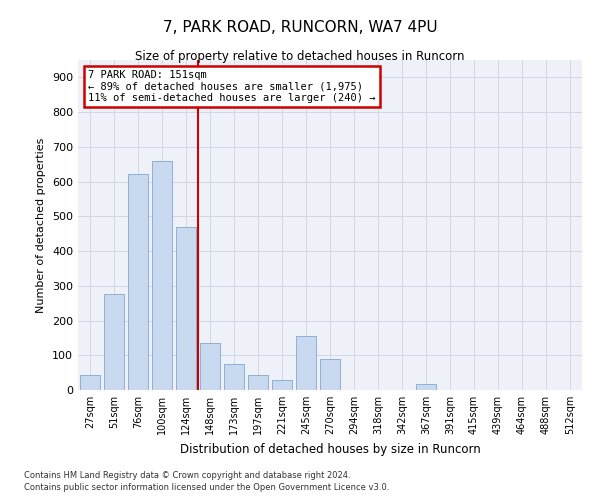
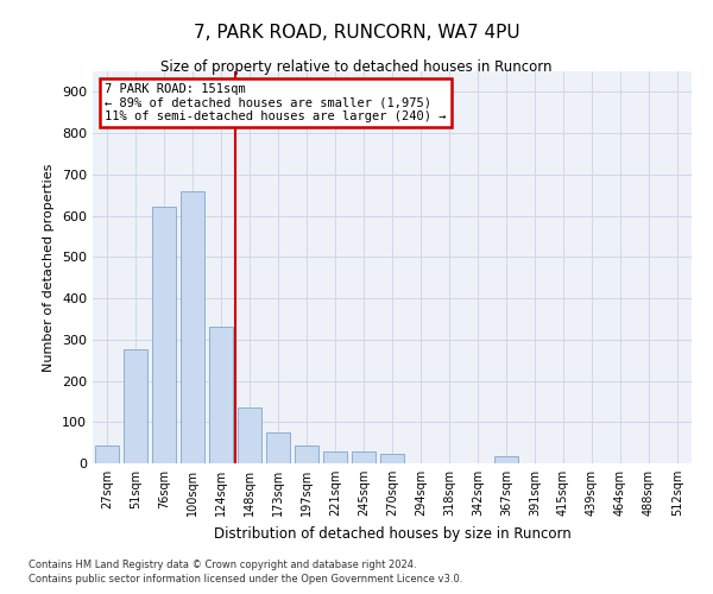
124sqm: 470 -> 330
245sqm: 155 -> 28
270sqm: 90 -> 22
